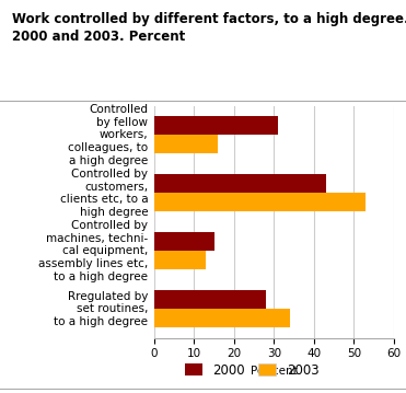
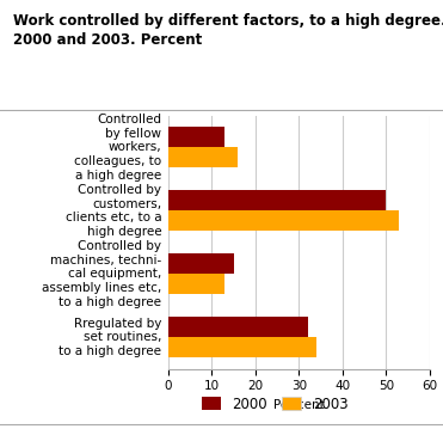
2000/Controlled by fellow workers, colleagues, to a high degree: 31 -> 13
2000/Controlled by customers, clients etc, to a high degree: 43 -> 50
2000/Rregulated by set routines, to a high degree: 28 -> 32
